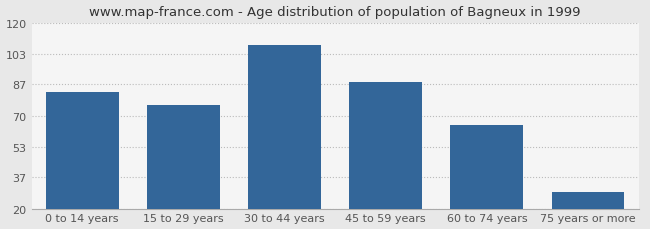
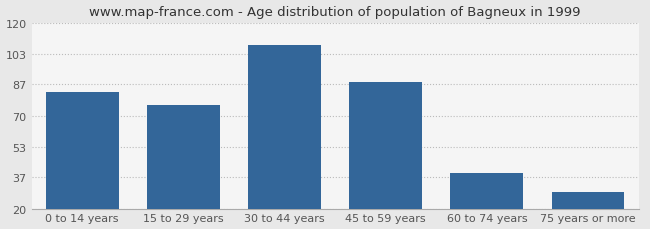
60 to 74 years: 65 -> 39
